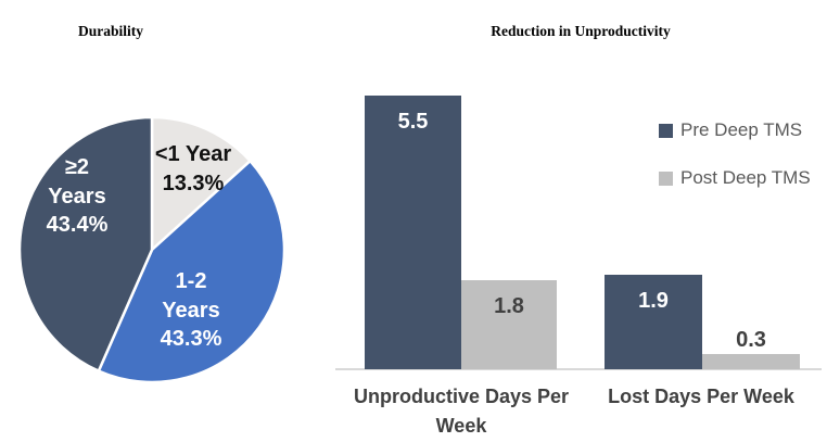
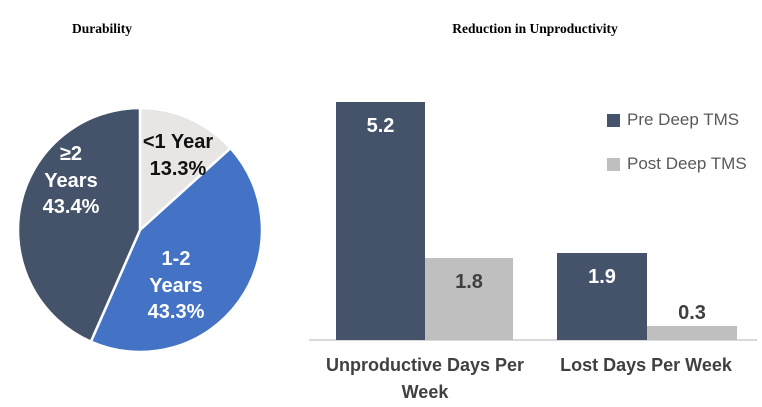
Reduction in Unproductivity/Pre Deep TMS/Unproductive Days Per Week: 5.5 -> 5.2
